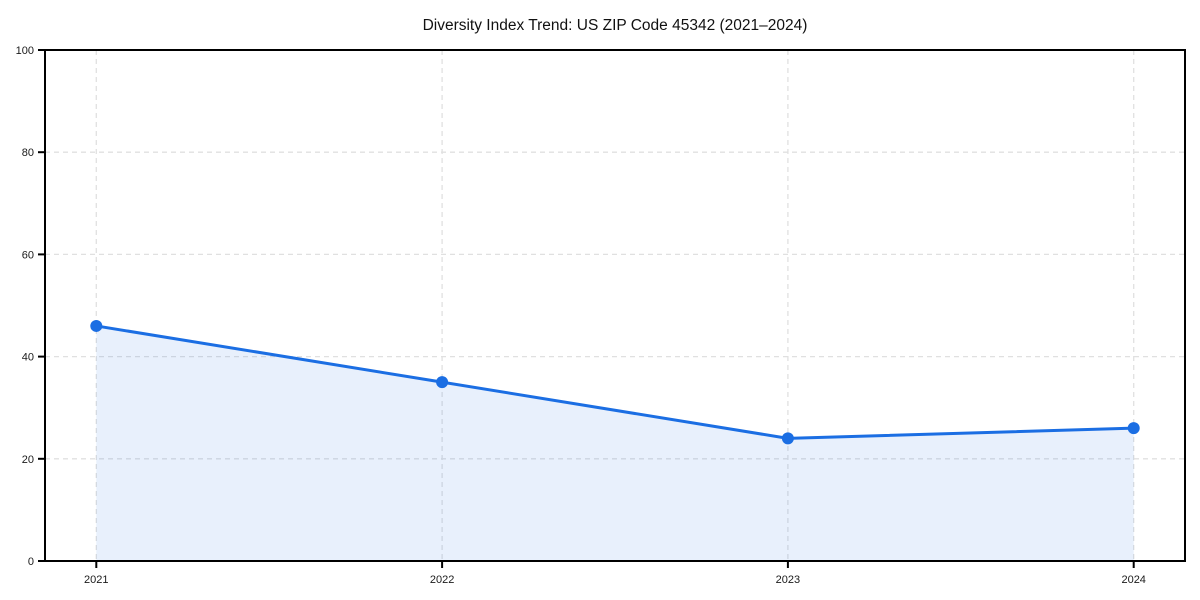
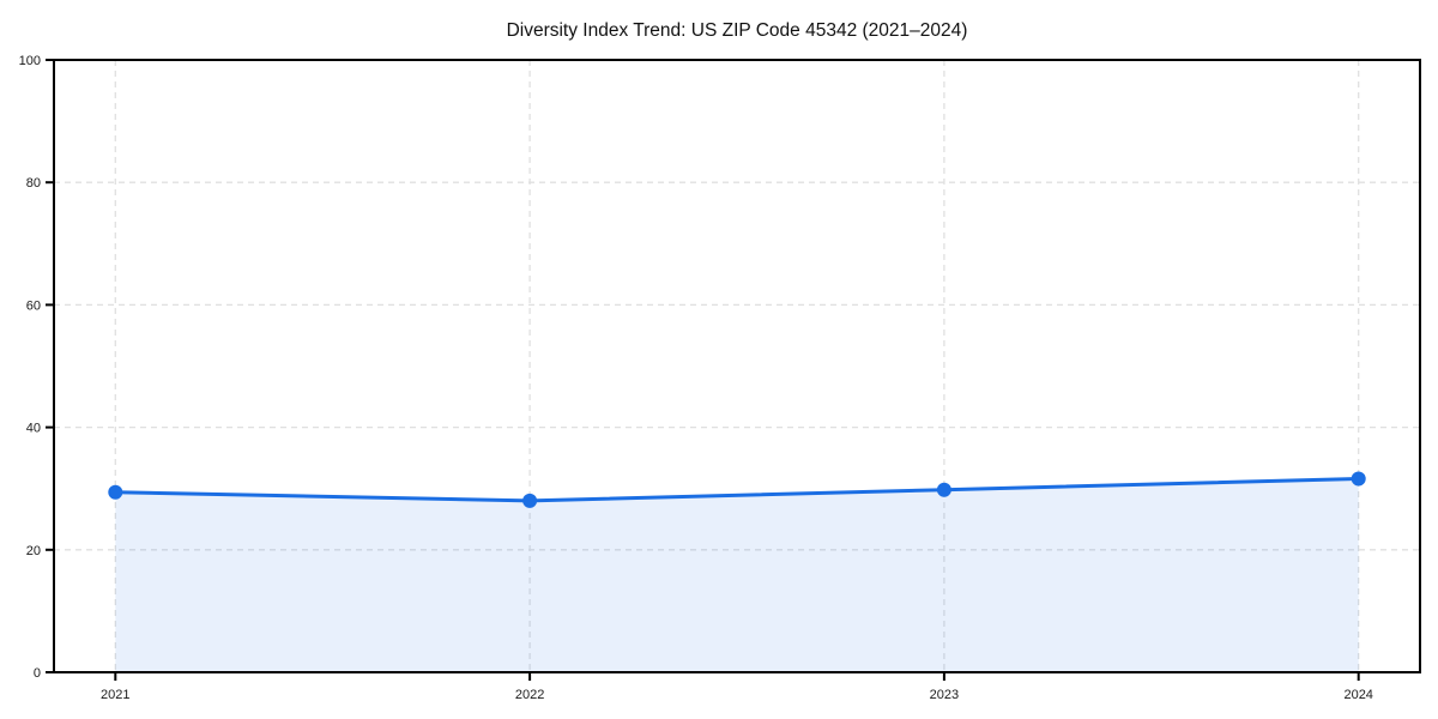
2021: 46 -> 29
2022: 35 -> 28
2023: 24 -> 30
2024: 26 -> 32
